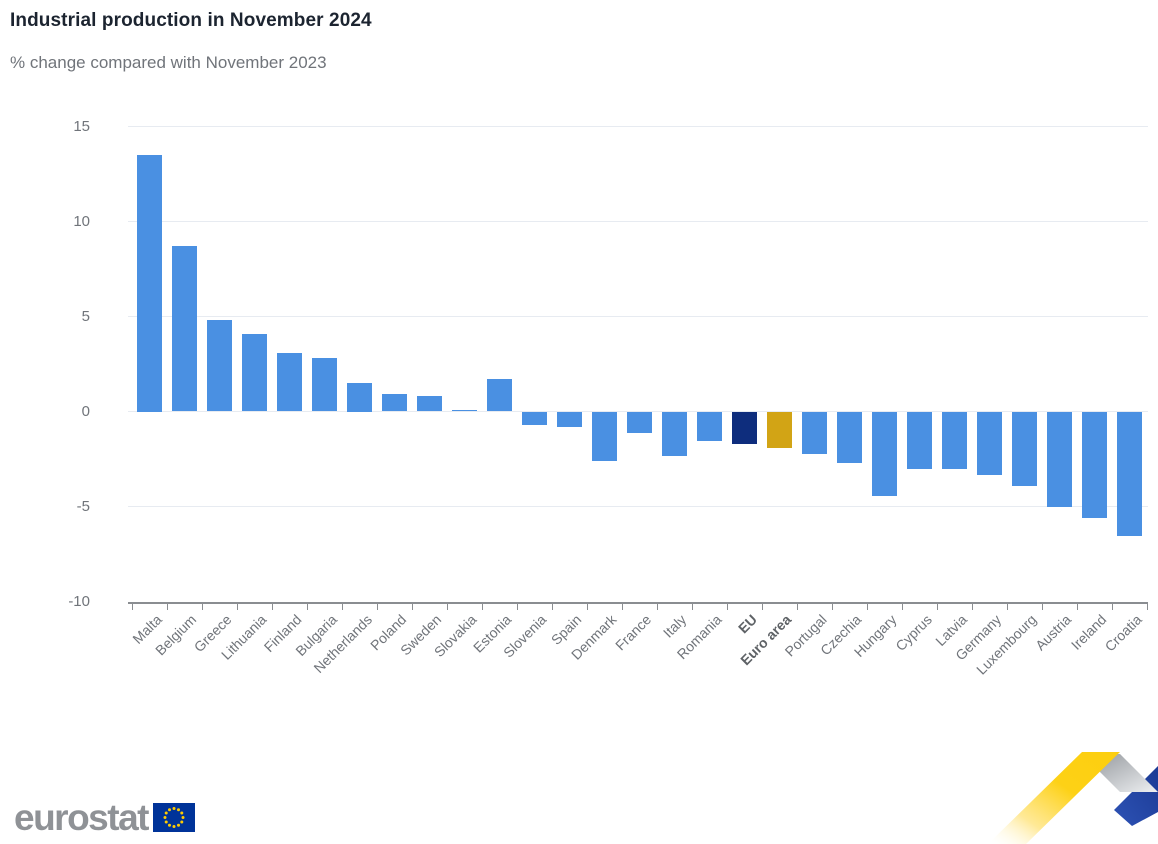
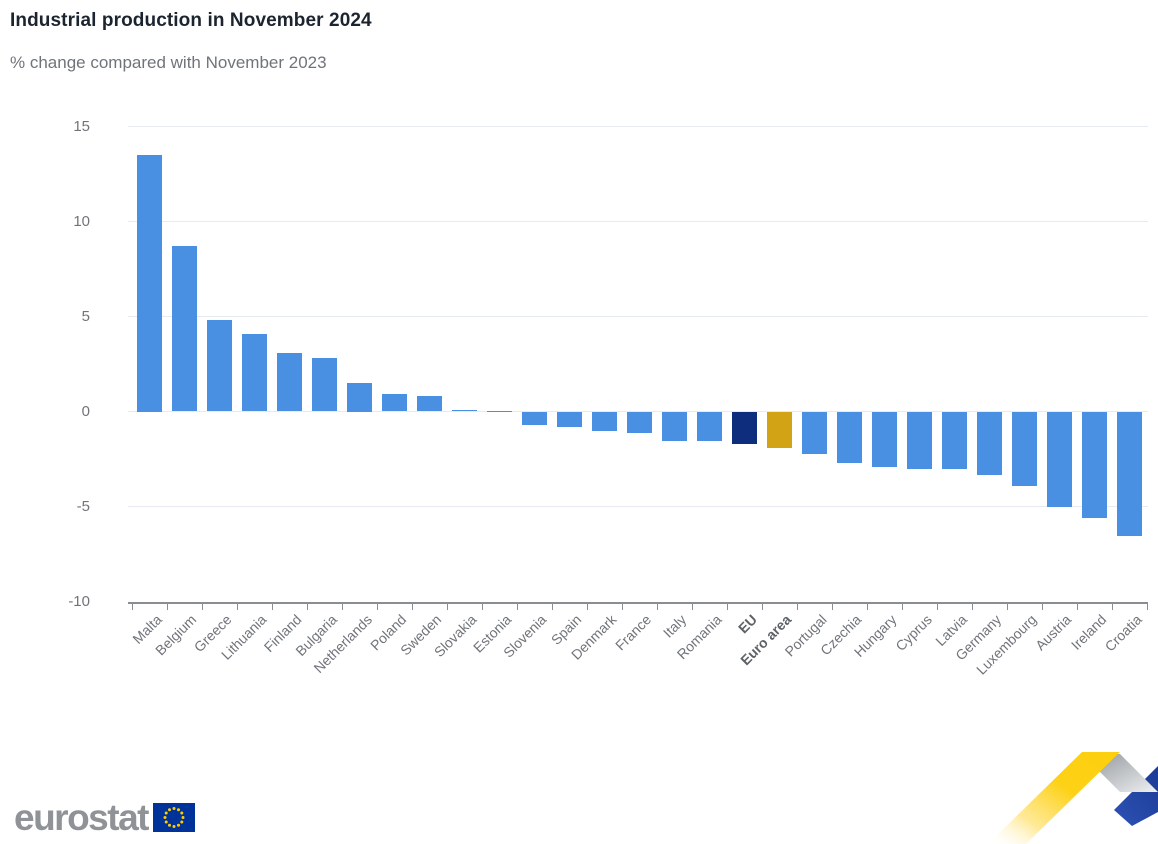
Estonia: 1.7 -> 0.1
Denmark: -2.6 -> -1.0
Italy: -2.3 -> -1.5
Hungary: -4.4 -> -2.9
